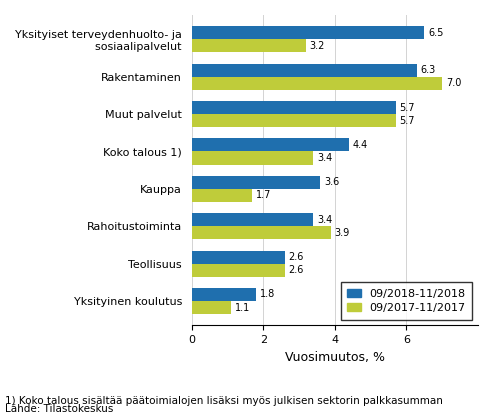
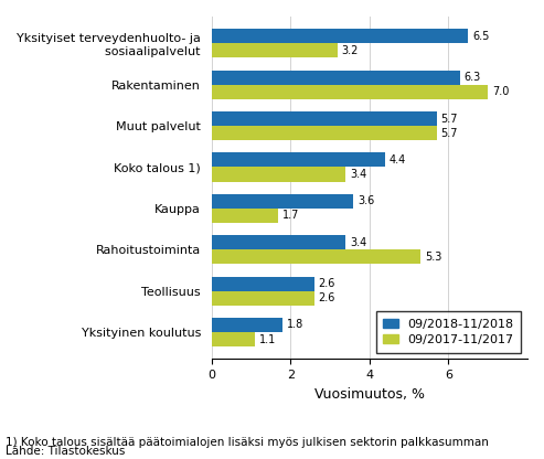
09/2017-11/2017/Rahoitustoiminta: 3.9 -> 5.3
